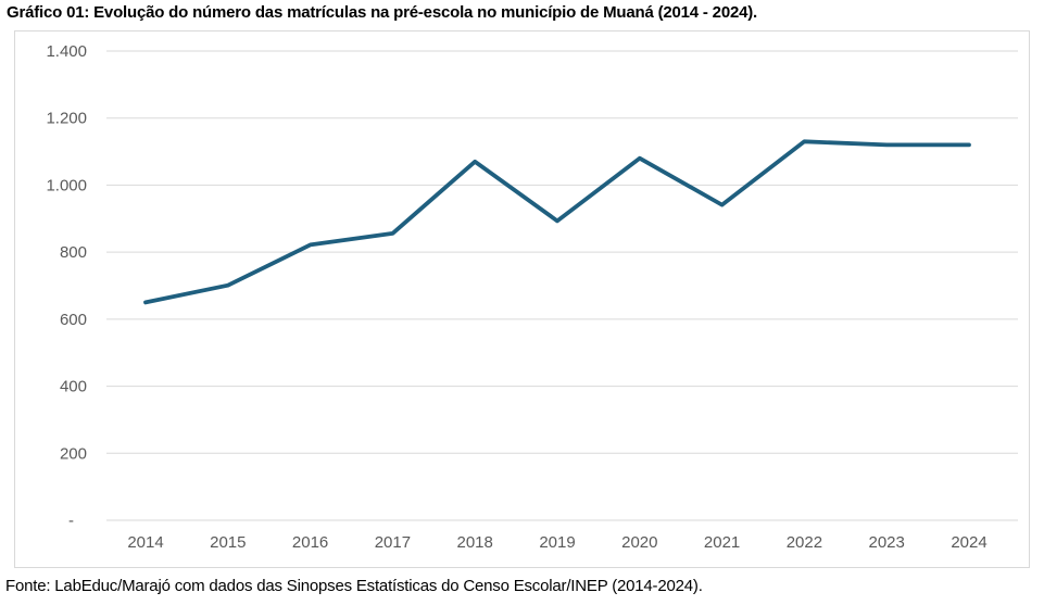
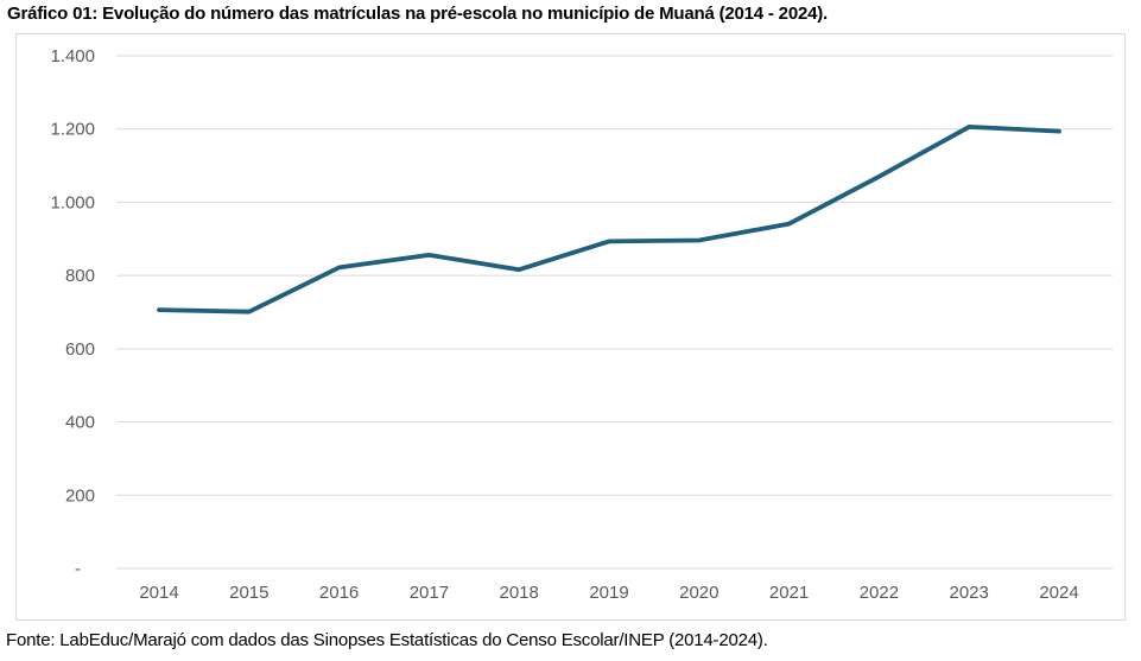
2014: 650 -> 710
2018: 1070 -> 820
2020: 1080 -> 900
2022: 1130 -> 1070
2023: 1120 -> 1210
2024: 1120 -> 1190
